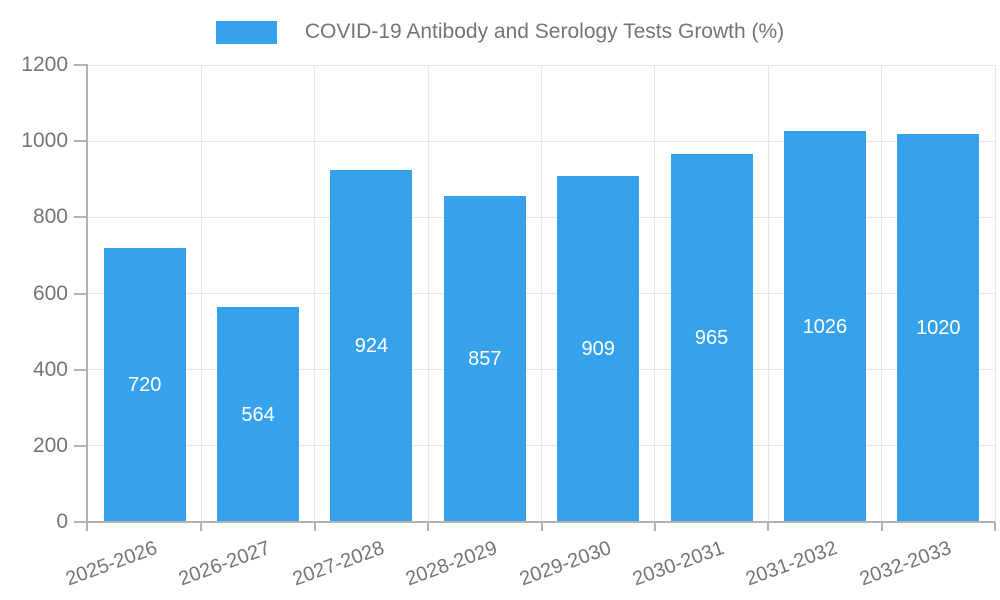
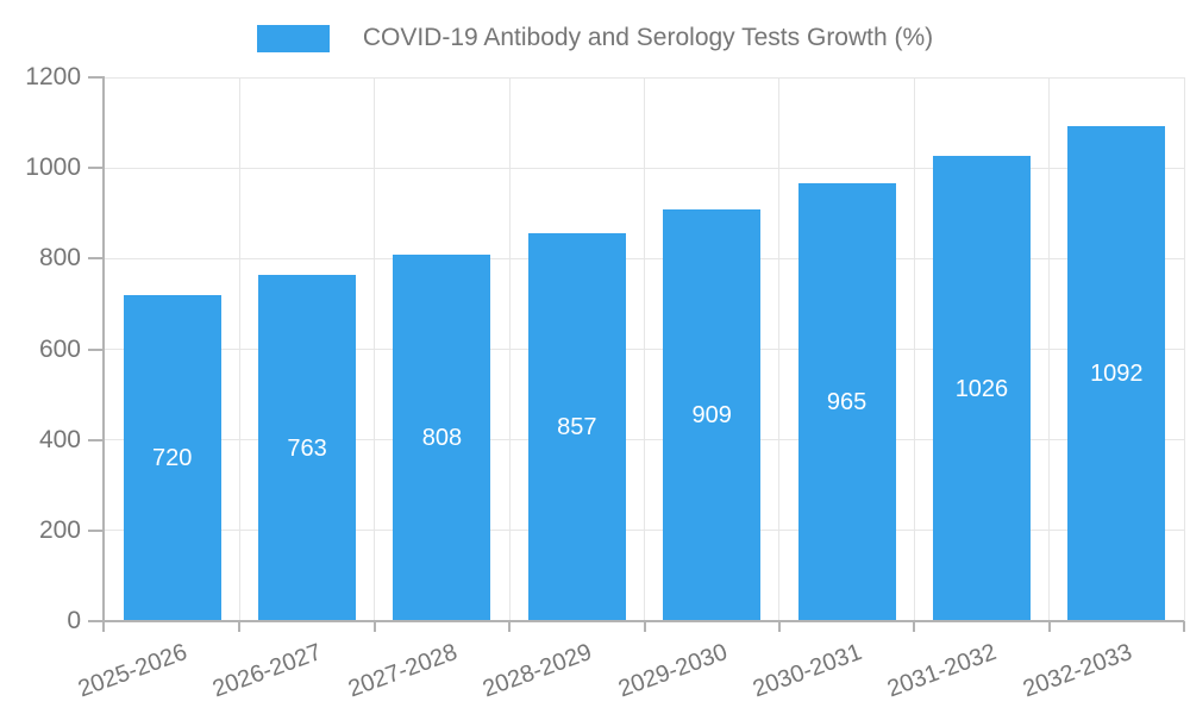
2026-2027: 564 -> 763
2027-2028: 924 -> 808
2032-2033: 1020 -> 1092
